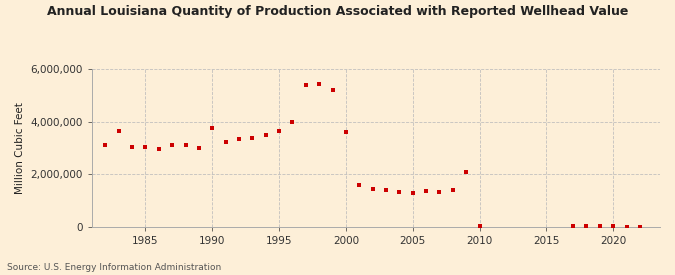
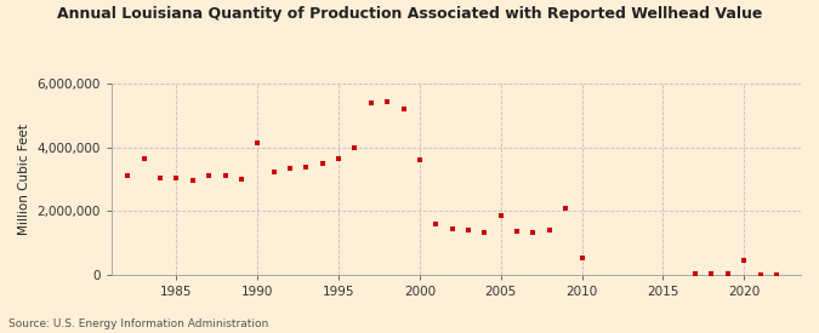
1990: 3,750,000 -> 4,150,000
2005: 1,300,000 -> 1,850,000
2010: 50,000 -> 550,000
2020: 30,000 -> 450,000
